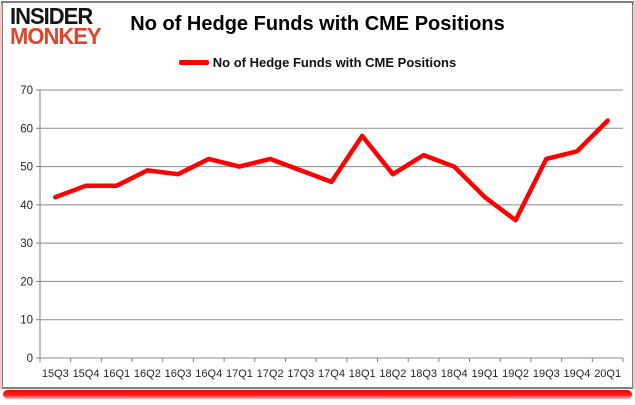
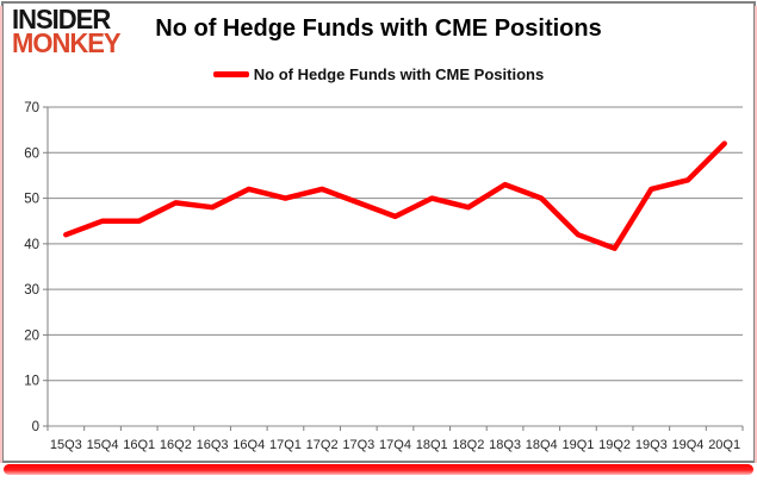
18Q1: 58 -> 50
19Q2: 36 -> 39
